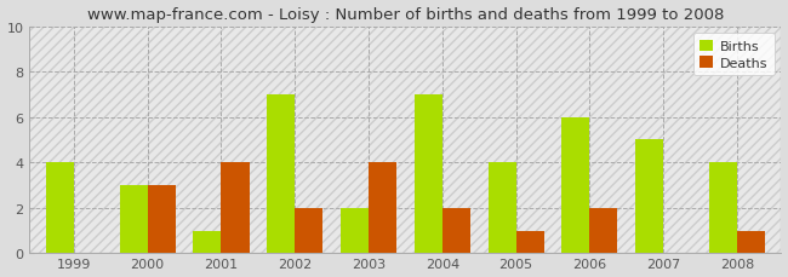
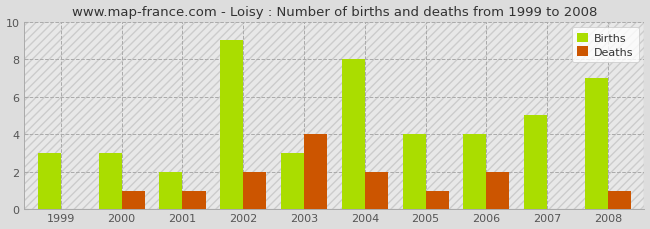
Births/1999: 4 -> 3
Deaths/2000: 3 -> 1
Births/2001: 1 -> 2
Deaths/2001: 4 -> 1
Births/2002: 7 -> 9
Births/2003: 2 -> 3
Births/2004: 7 -> 8
Births/2006: 6 -> 4
Births/2008: 4 -> 7
